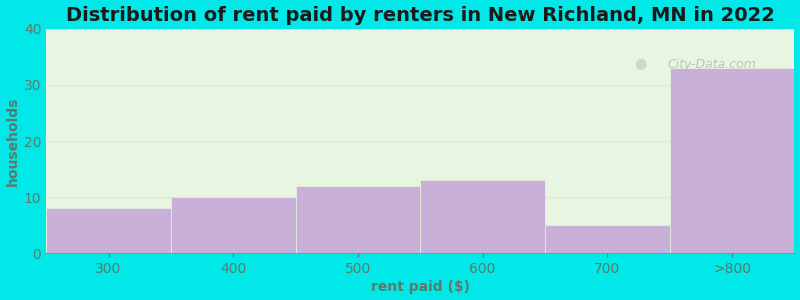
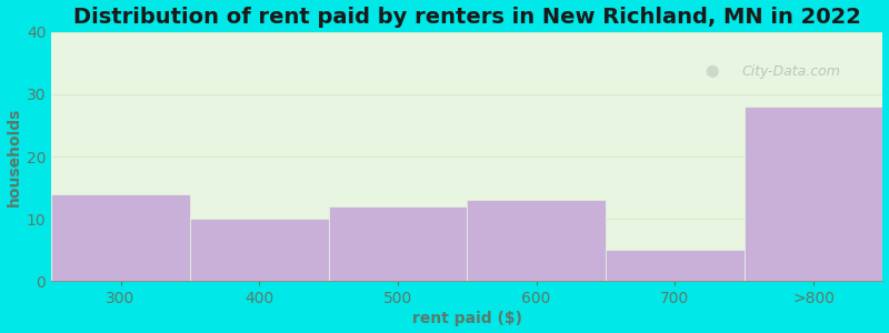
300: 8 -> 14
>800: 33 -> 28
